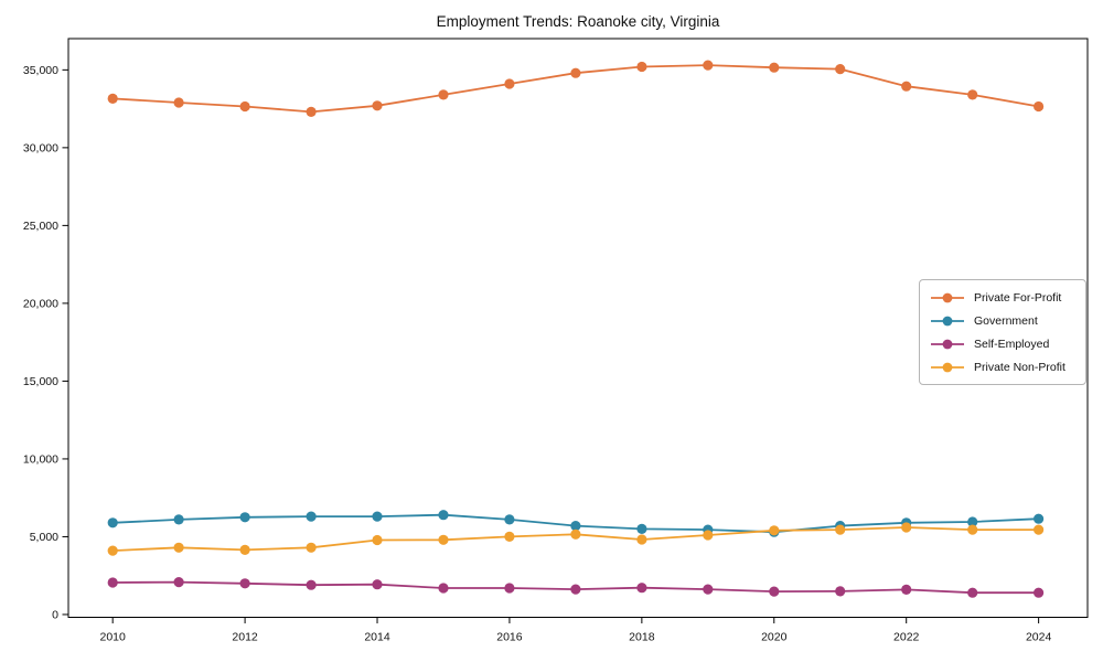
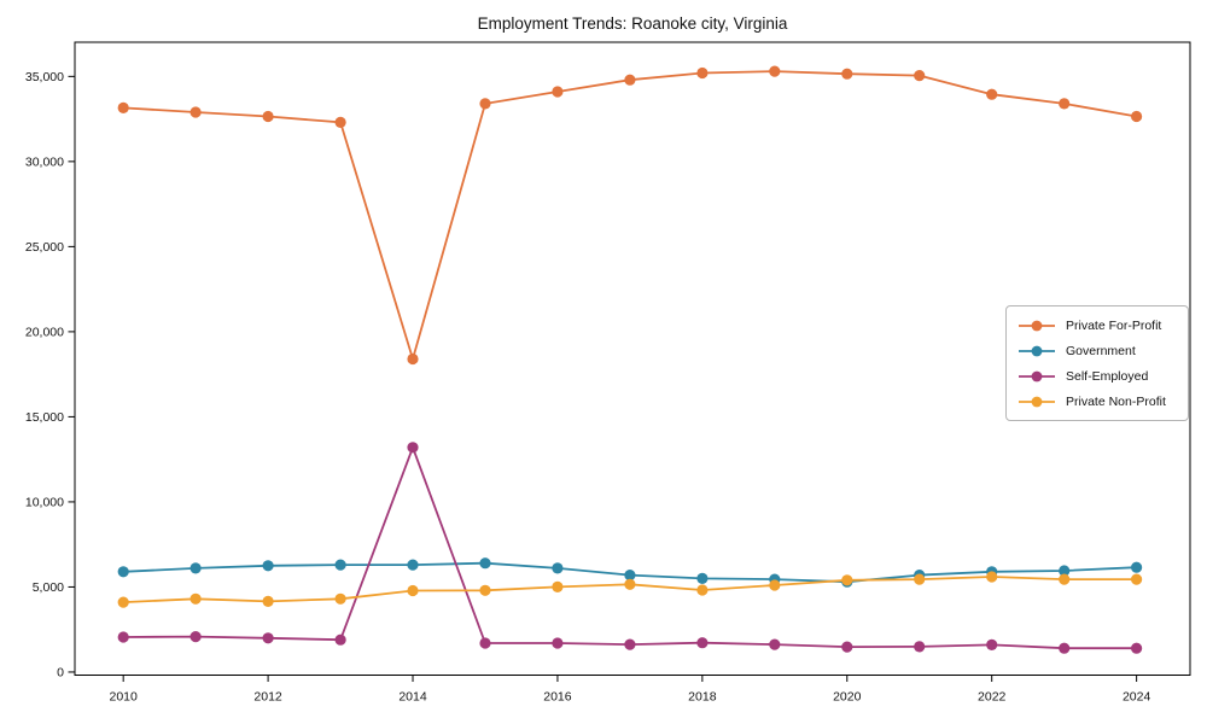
Private For-Profit/2014: 32700 -> 18400
Self-Employed/2014: 1900 -> 13200
